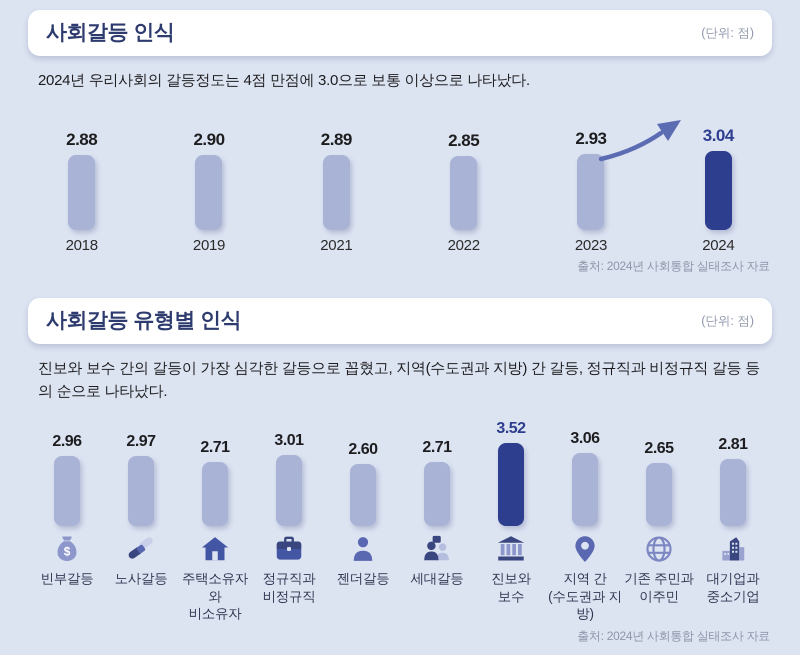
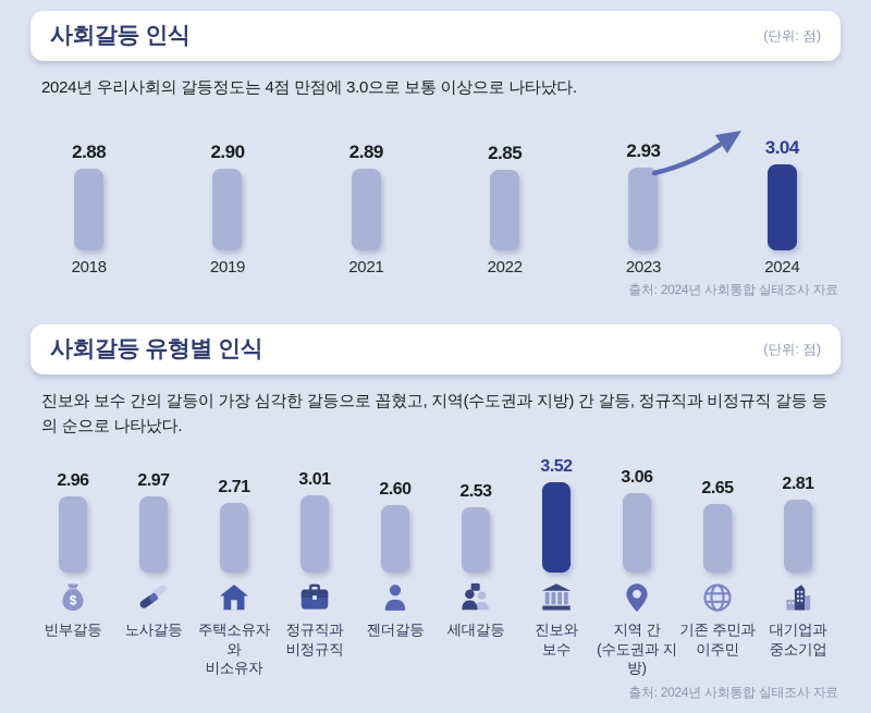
사회갈등 유형별 인식/세대갈등: 2.71 -> 2.53
